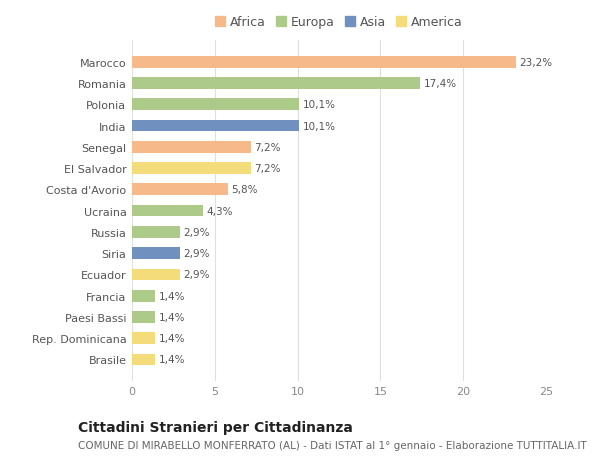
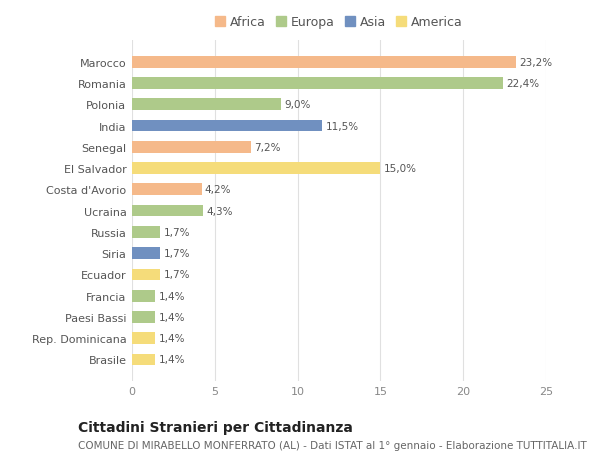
Romania: 17,4% -> 22,4%
Polonia: 10,1% -> 9,0%
India: 10,1% -> 11,5%
El Salvador: 7,2% -> 15,0%
Costa d'Avorio: 5,8% -> 4,2%
Russia: 2,9% -> 1,7%
Siria: 2,9% -> 1,7%
Ecuador: 2,9% -> 1,7%
